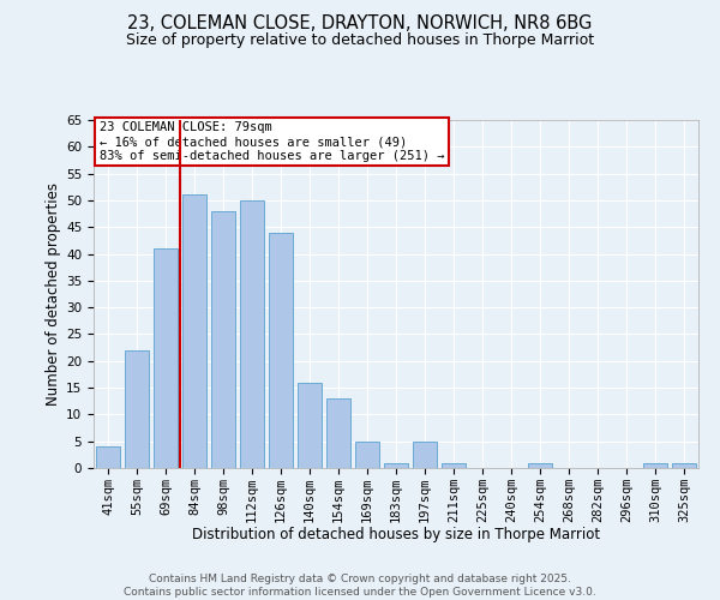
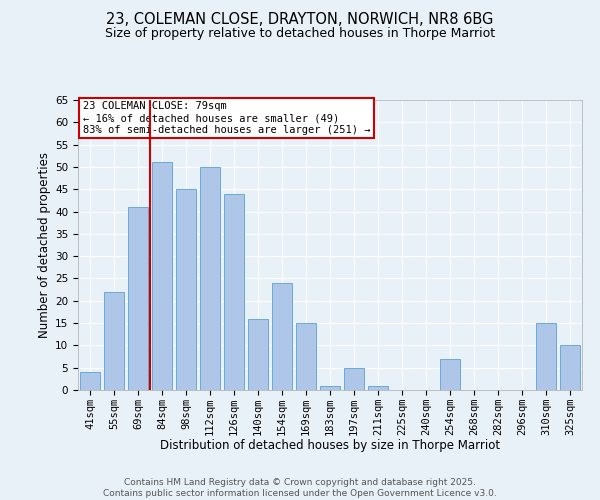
98sqm: 48 -> 45
154sqm: 13 -> 24
169sqm: 5 -> 15
254sqm: 1 -> 7
310sqm: 1 -> 15
325sqm: 1 -> 10
